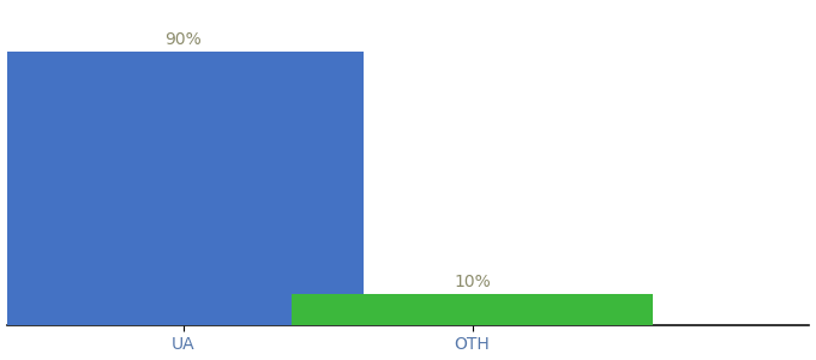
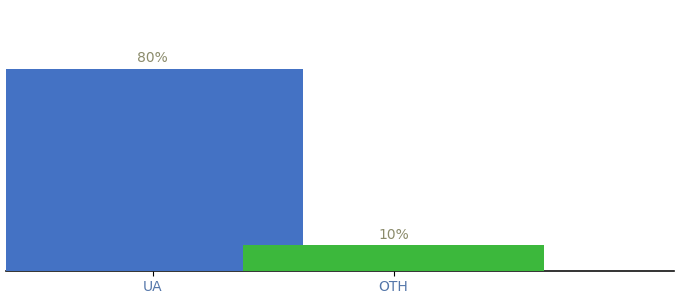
UA: 90% -> 80%
